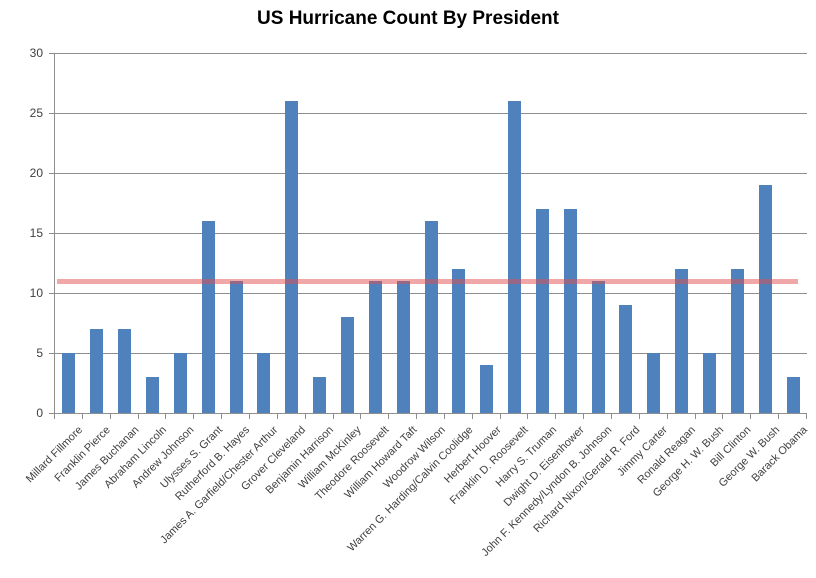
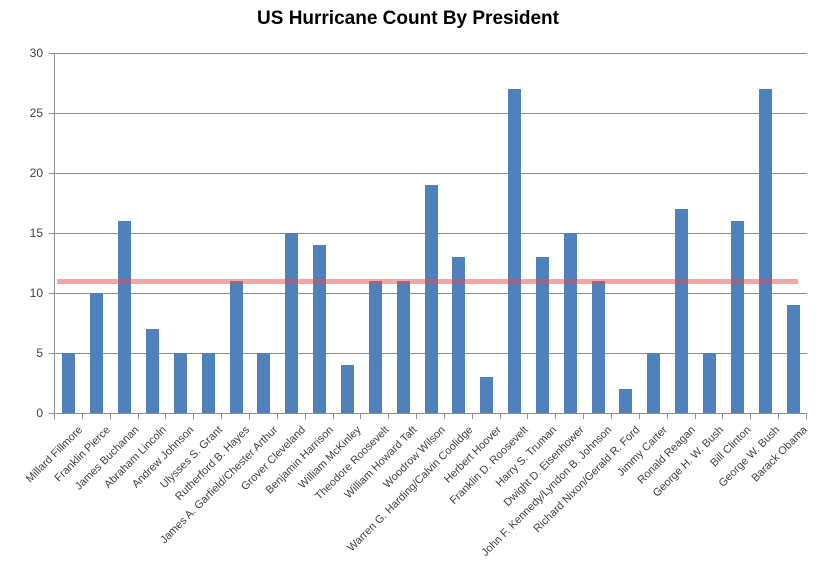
Franklin Pierce: 7 -> 10
James Buchanan: 7 -> 16
Abraham Lincoln: 3 -> 7
Ulysses S. Grant: 16 -> 5
Grover Cleveland: 26 -> 15
Benjamin Harrison: 3 -> 14
William McKinley: 8 -> 4
Woodrow Wilson: 16 -> 19
Warren G. Harding/Calvin Coolidge: 12 -> 13
Herbert Hoover: 4 -> 3
Franklin D. Roosevelt: 26 -> 27
Harry S. Truman: 17 -> 13
Dwight D. Eisenhower: 17 -> 15
Richard Nixon/Gerald R. Ford: 9 -> 2
Ronald Reagan: 12 -> 17
Bill Clinton: 12 -> 16
George W. Bush: 19 -> 27
Barack Obama: 3 -> 9
